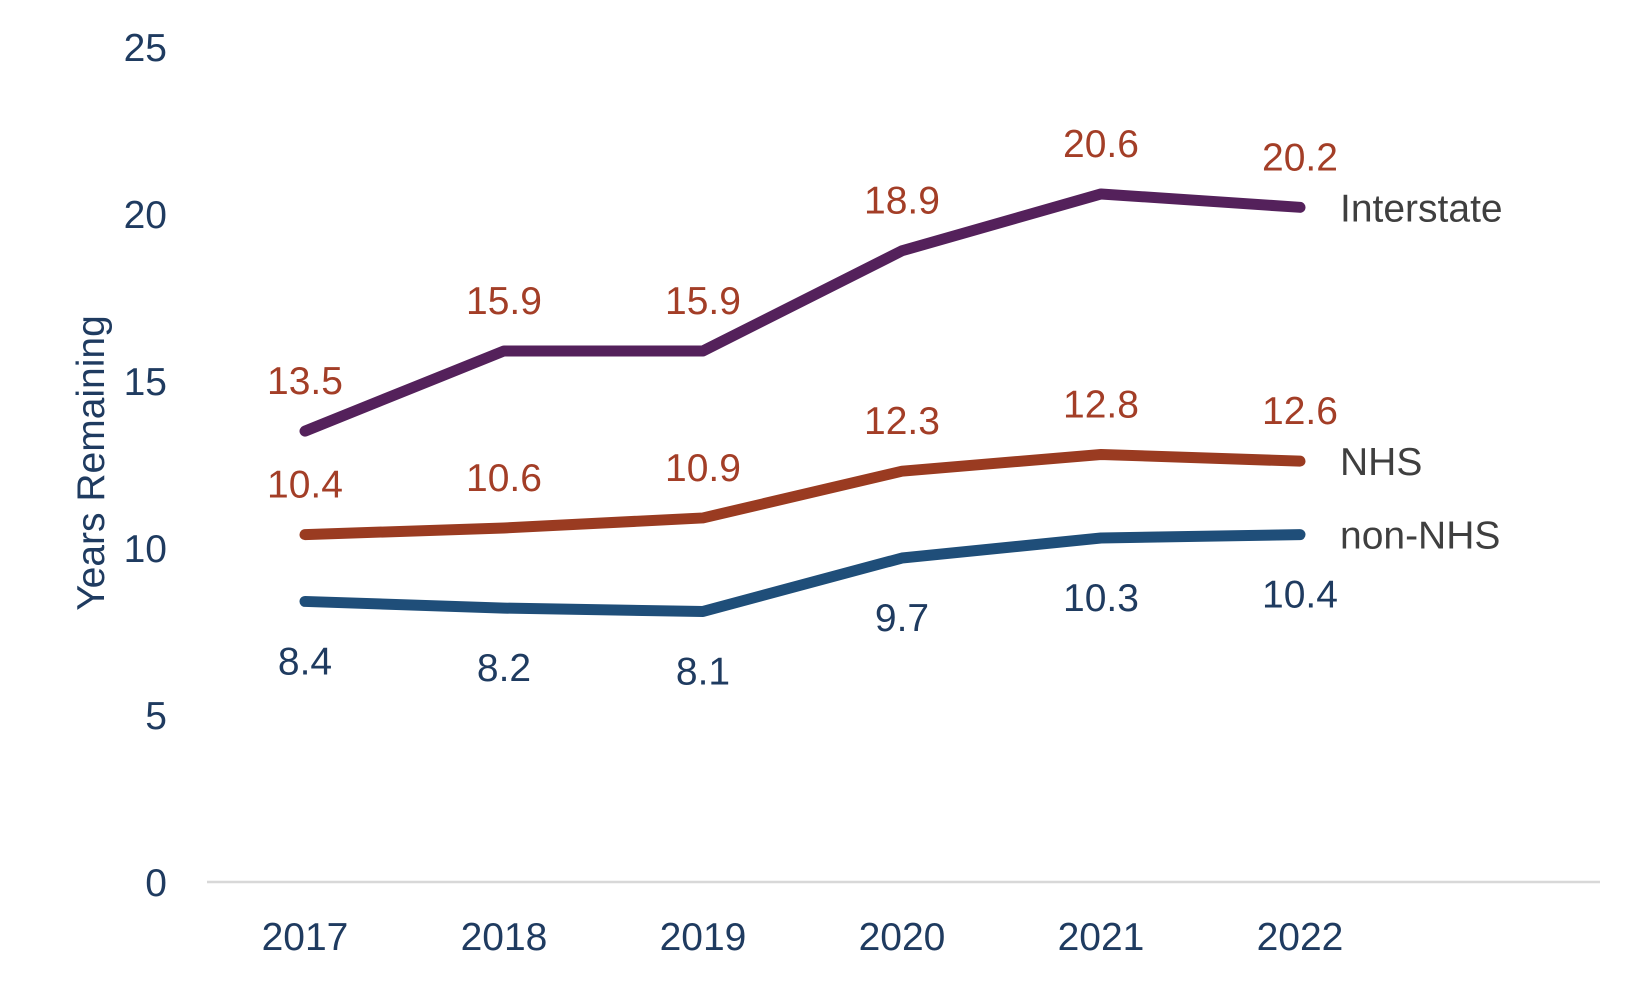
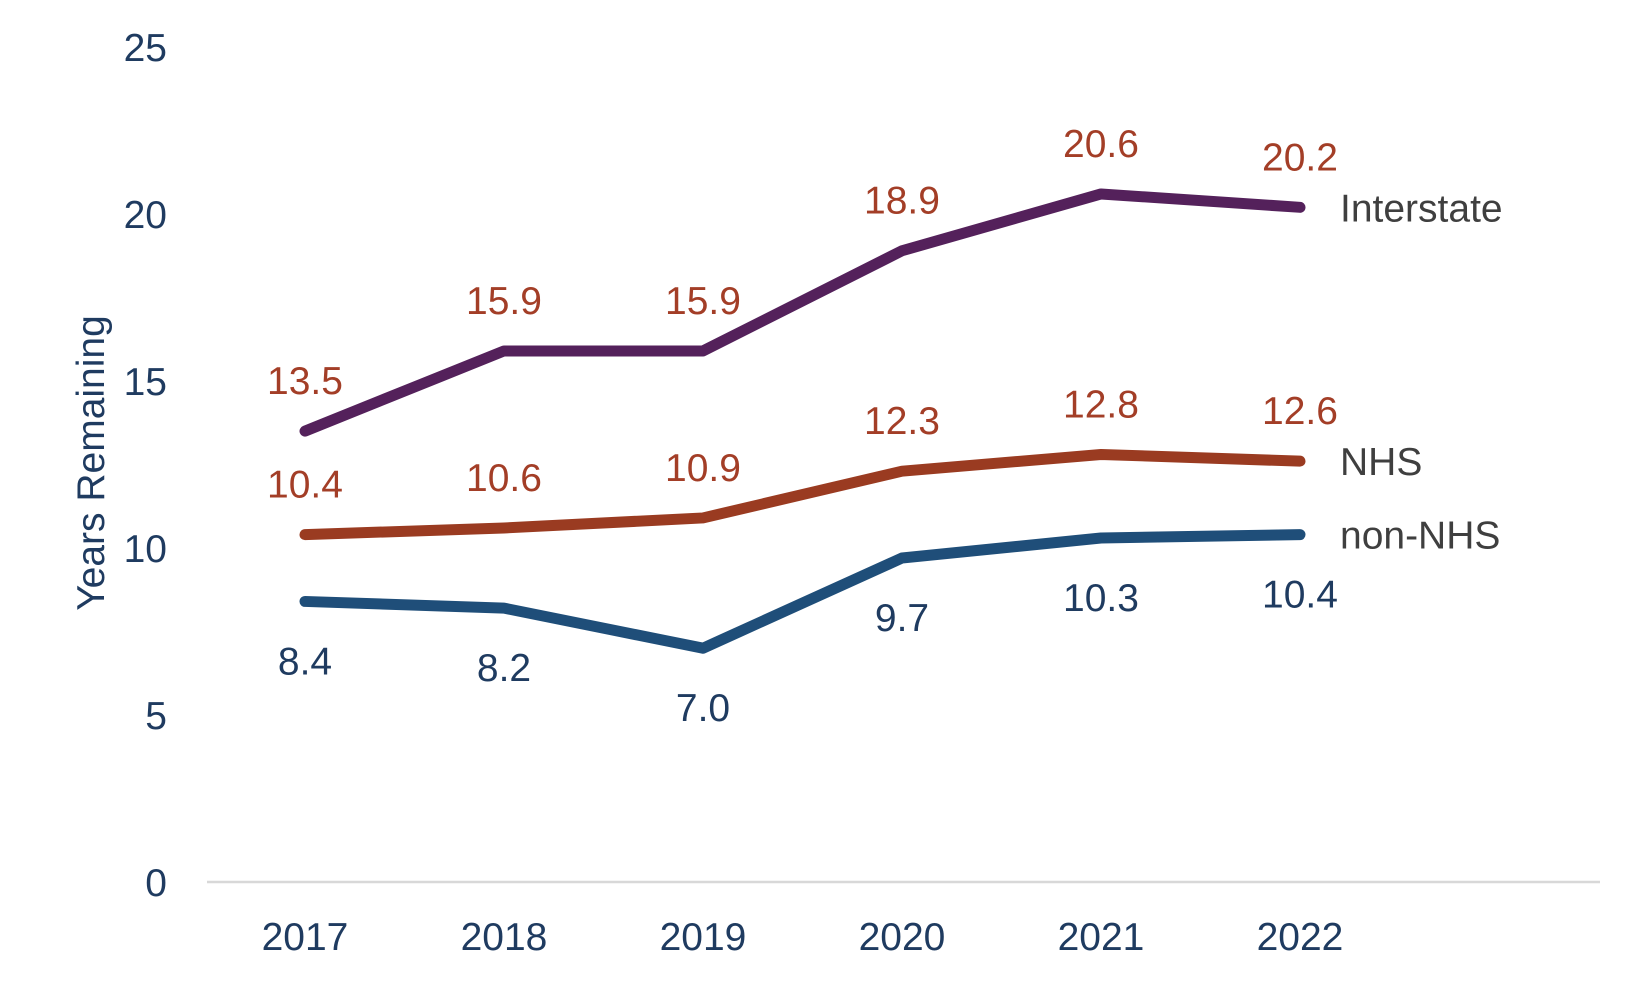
non-NHS/2019: 8.1 -> 7.0
